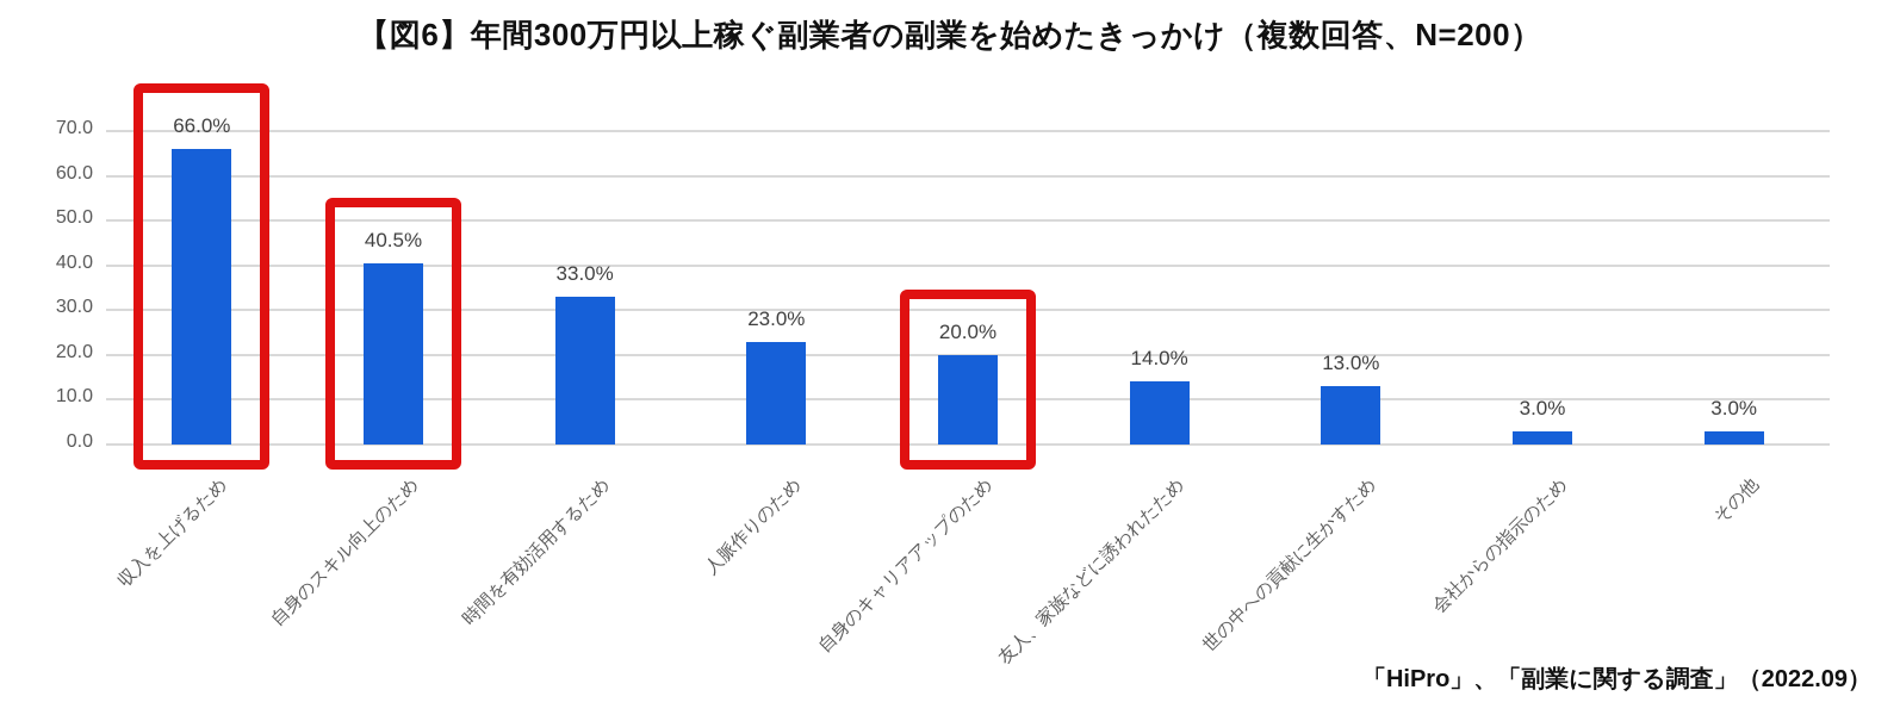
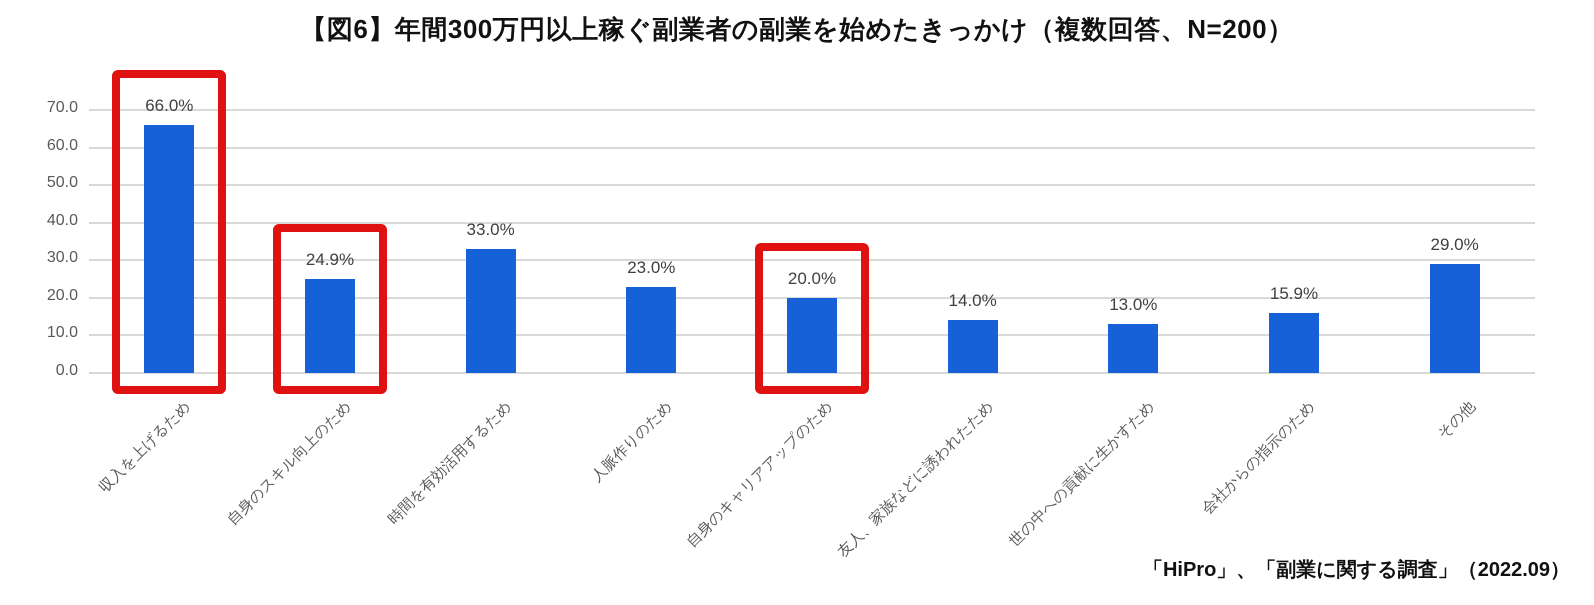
自身のスキル向上のため: 40.5% -> 24.9%
会社からの指示のため: 3.0% -> 15.9%
その他: 3.0% -> 29.0%
